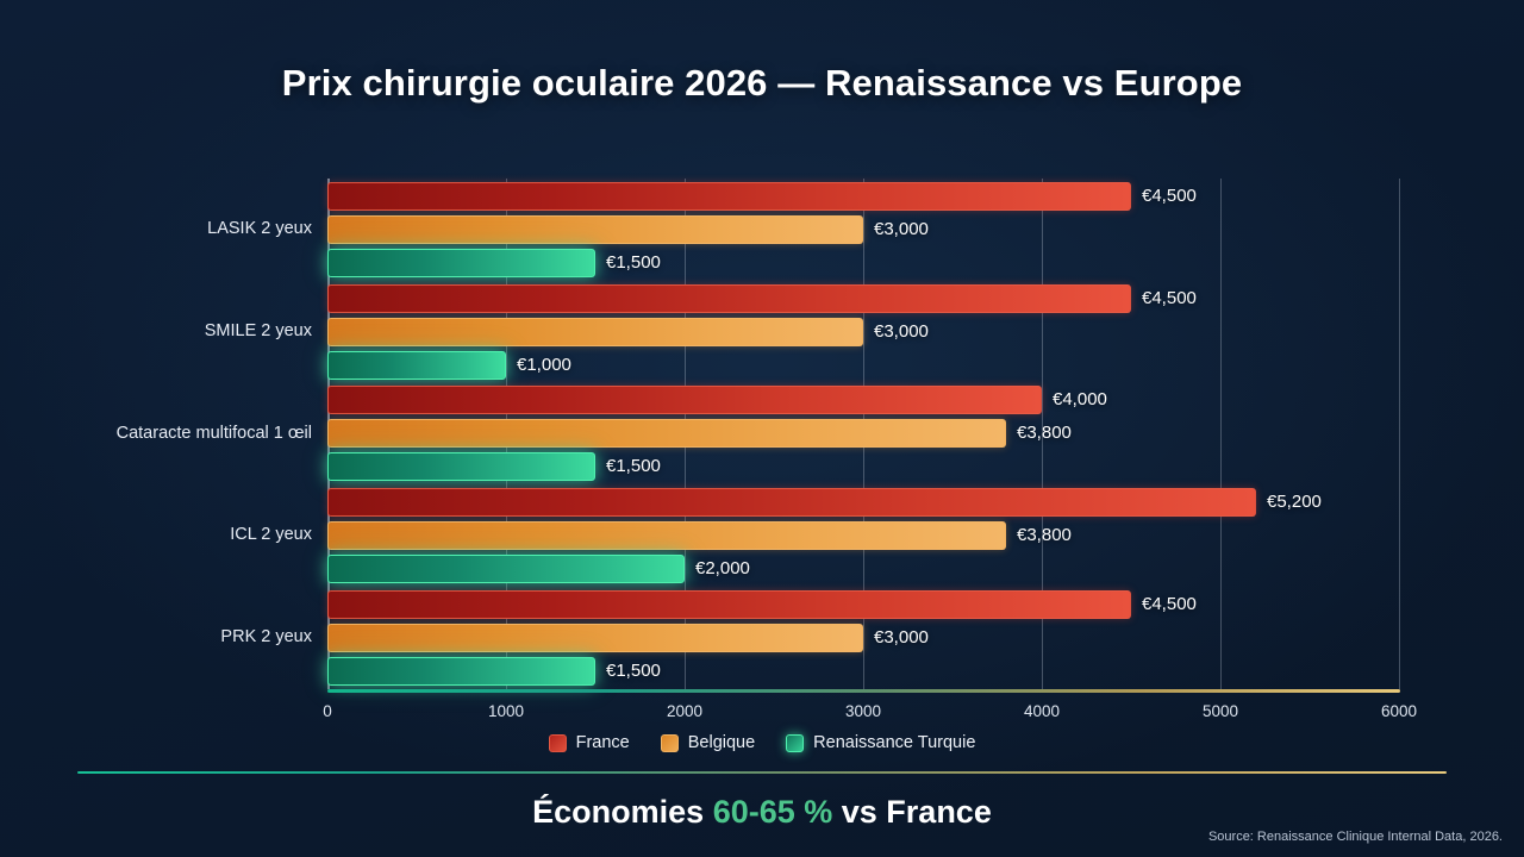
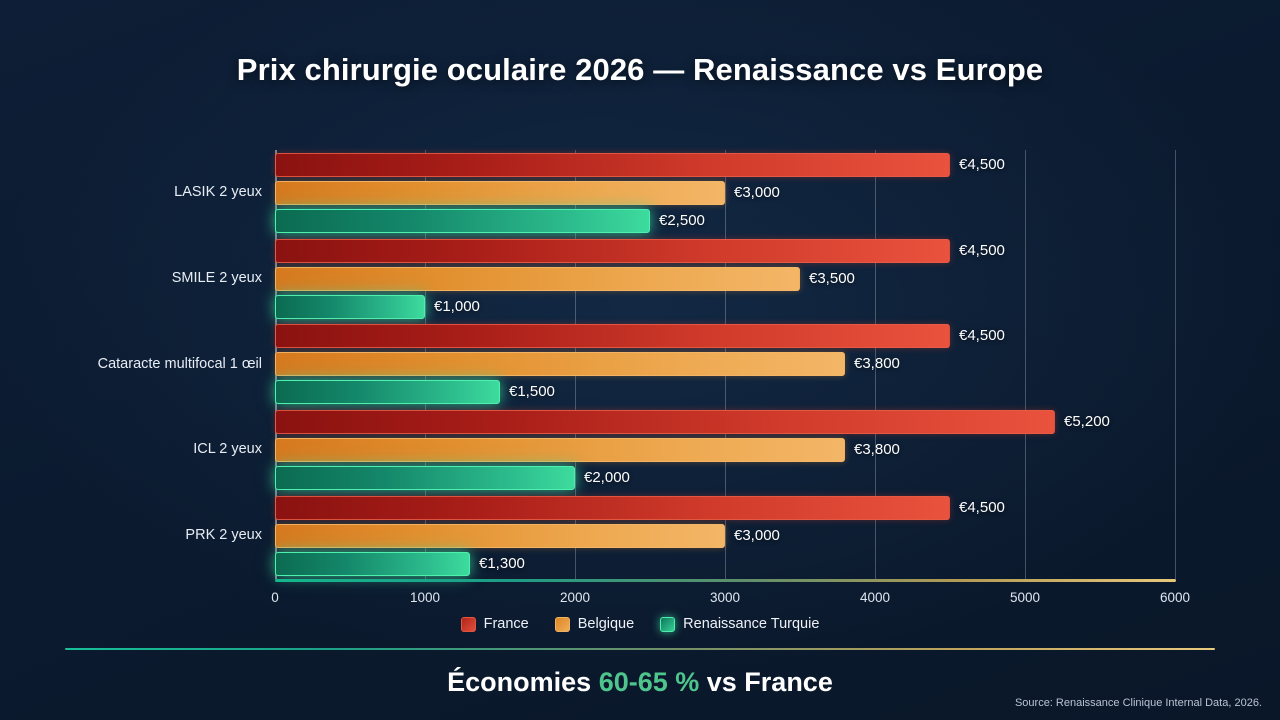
Renaissance Turquie/LASIK 2 yeux: €1,500 -> €2,500
Belgique/SMILE 2 yeux: €3,000 -> €3,500
France/Cataracte multifocal 1 œil: €4,000 -> €4,500
Renaissance Turquie/PRK 2 yeux: €1,500 -> €1,300
